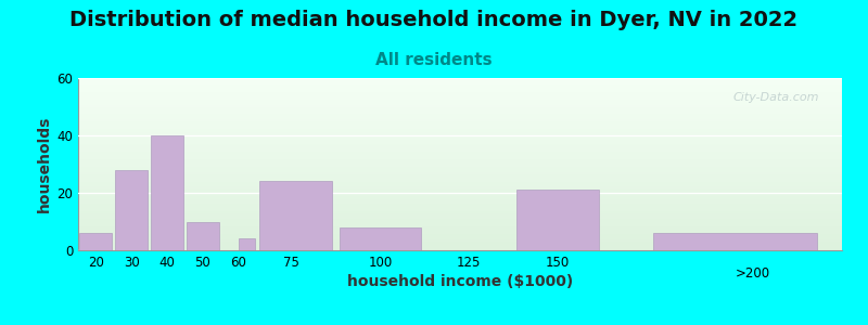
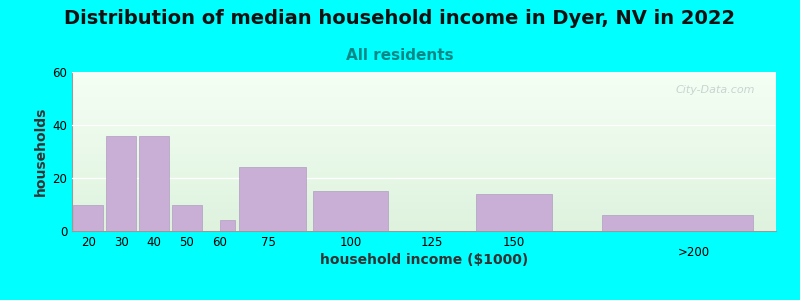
20: 6 -> 10
30: 28 -> 36
40: 40 -> 36
100: 8 -> 15
150: 21 -> 14
